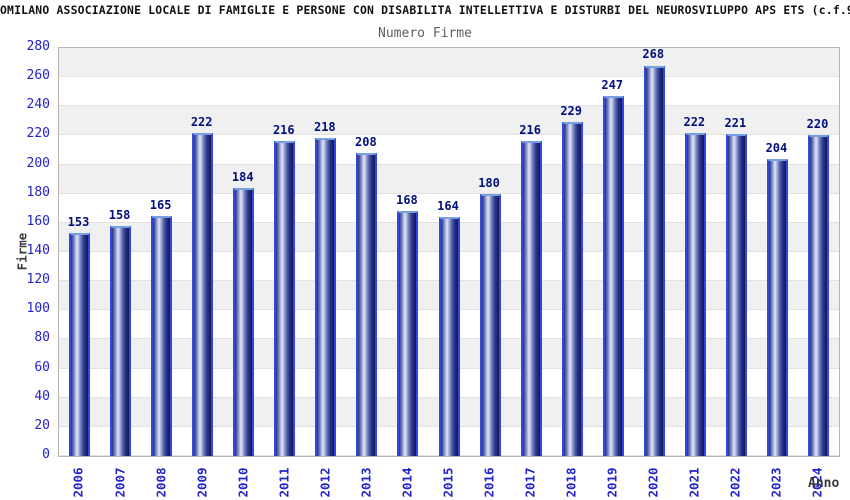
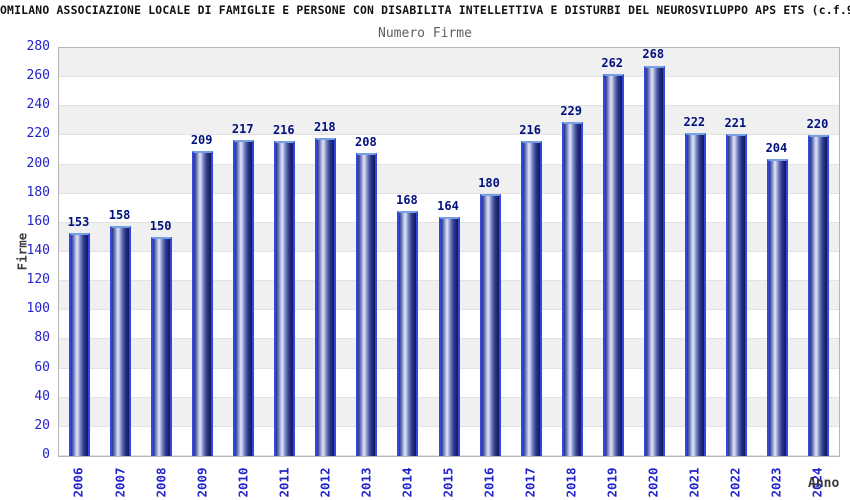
2008: 165 -> 150
2009: 222 -> 209
2010: 184 -> 217
2019: 247 -> 262
